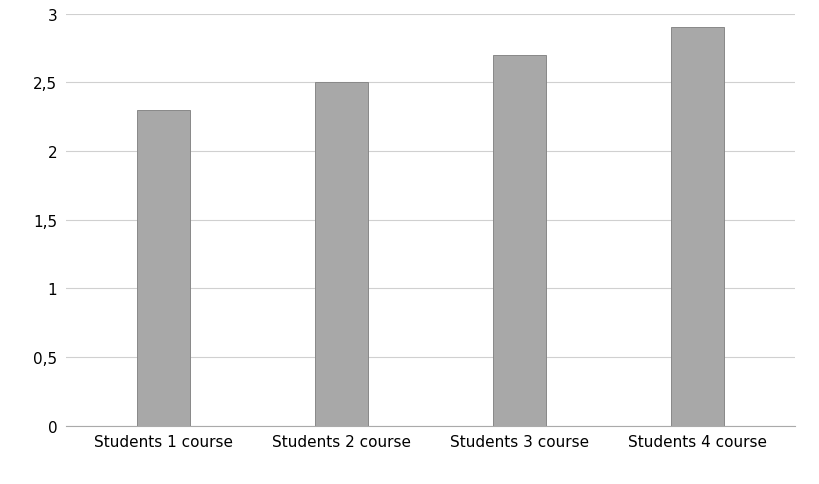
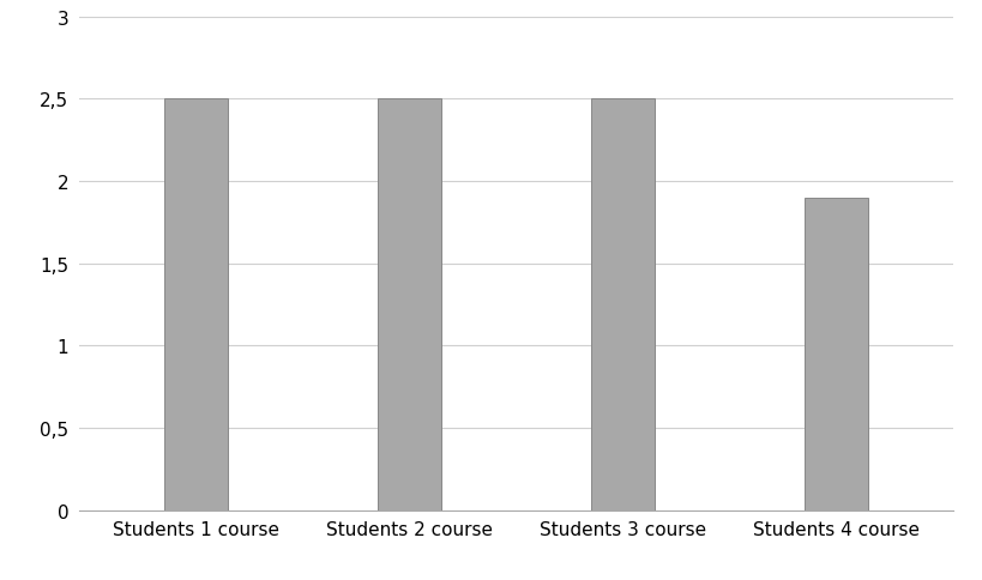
Students 1 course: 2,3 -> 2,5
Students 3 course: 2,7 -> 2,5
Students 4 course: 2,9 -> 1,9
